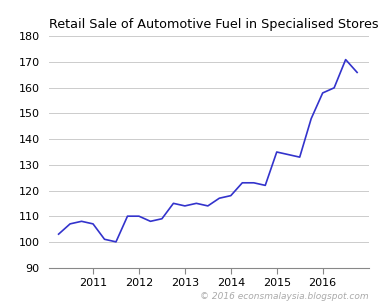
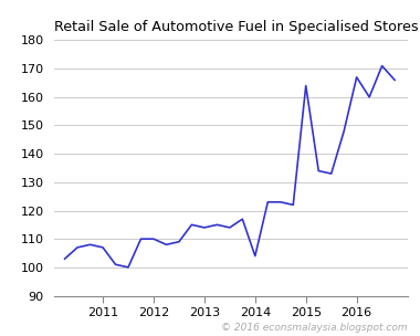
2014: 118 -> 104
2015: 135 -> 164
2016: 158 -> 167
